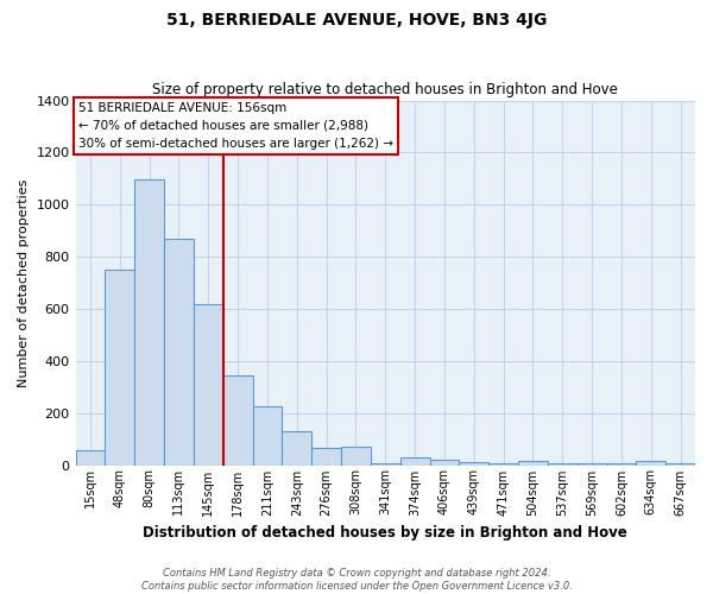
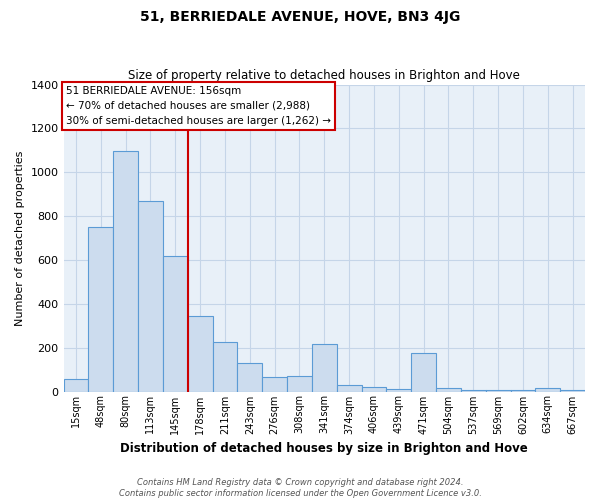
341sqm: 5 -> 215
471sqm: 5 -> 175
